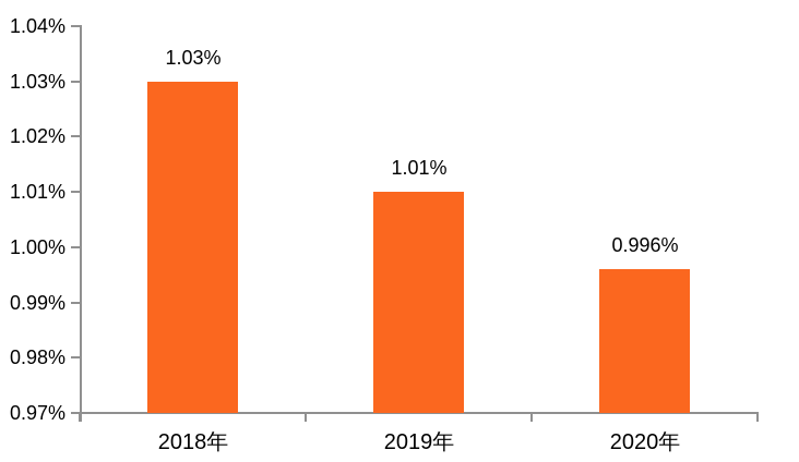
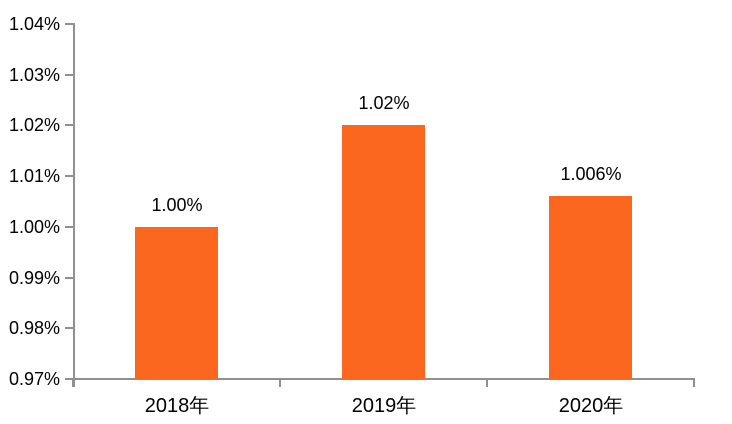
2018年: 1.03% -> 1.00%
2019年: 1.01% -> 1.02%
2020年: 0.996% -> 1.006%
